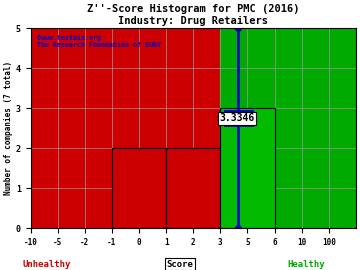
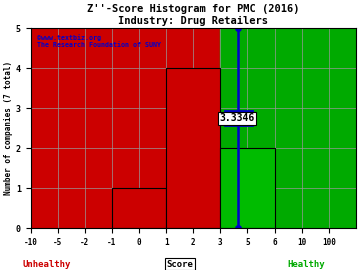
0: 2 -> 1
2: 2 -> 4
5: 3 -> 2
